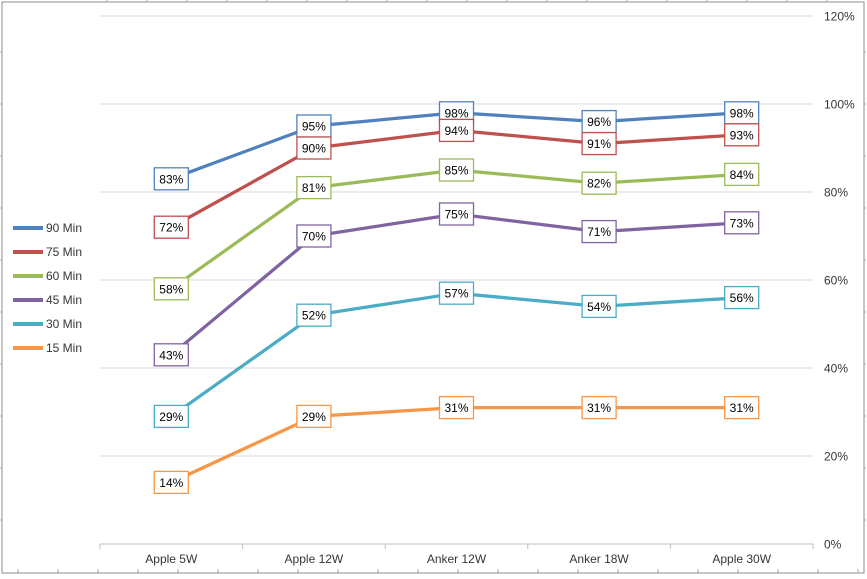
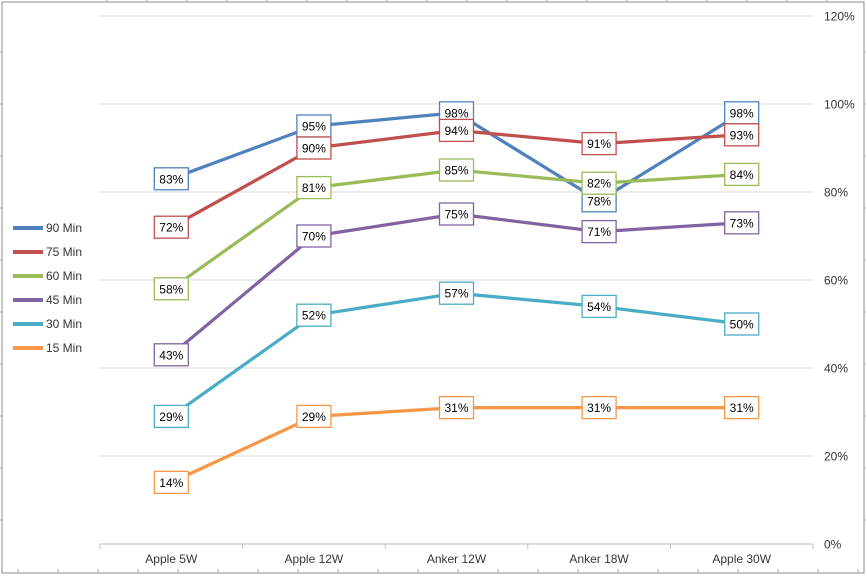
90 Min/Anker 18W: 96% -> 78%
30 Min/Apple 30W: 56% -> 50%
